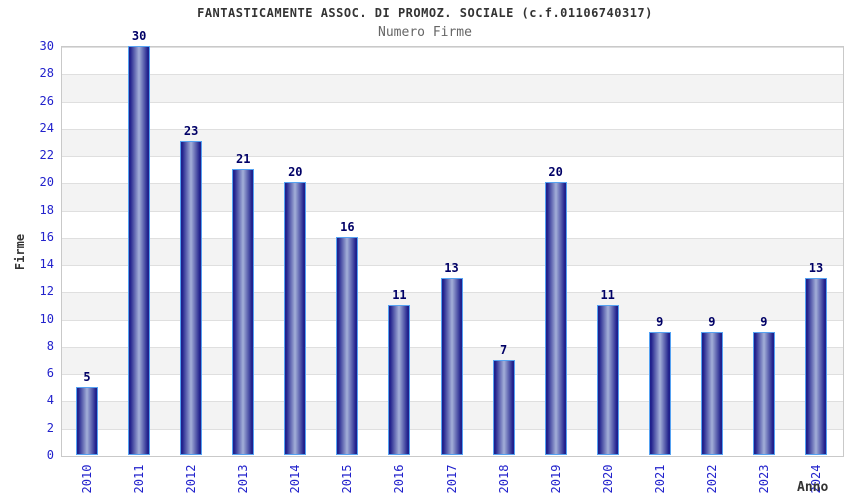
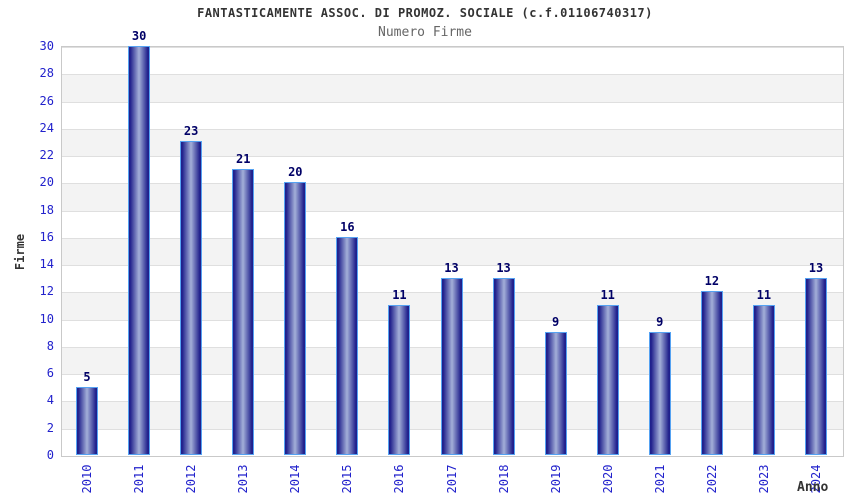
2018: 7 -> 13
2019: 20 -> 9
2022: 9 -> 12
2023: 9 -> 11
